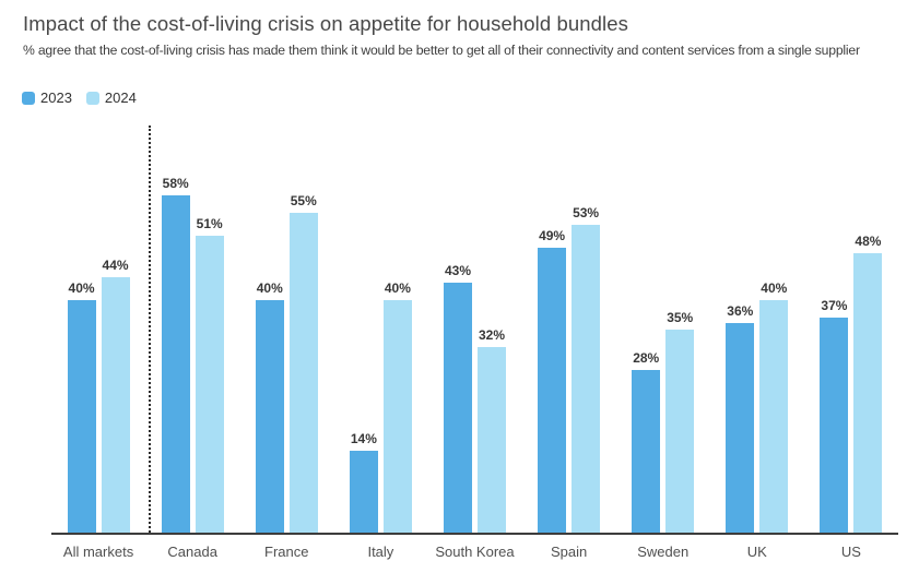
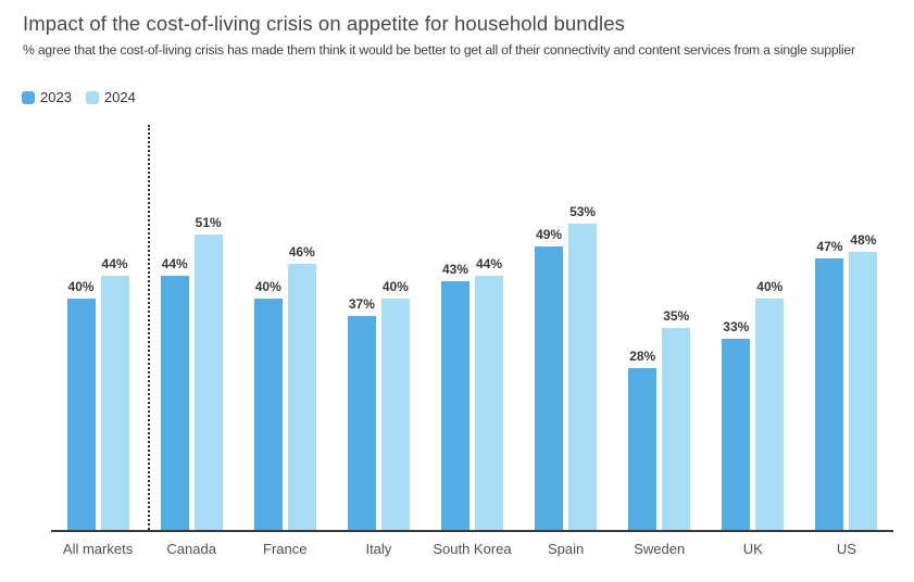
2023/Canada: 58% -> 44%
2024/France: 55% -> 46%
2023/Italy: 14% -> 37%
2024/South Korea: 32% -> 44%
2023/UK: 36% -> 33%
2023/US: 37% -> 47%
